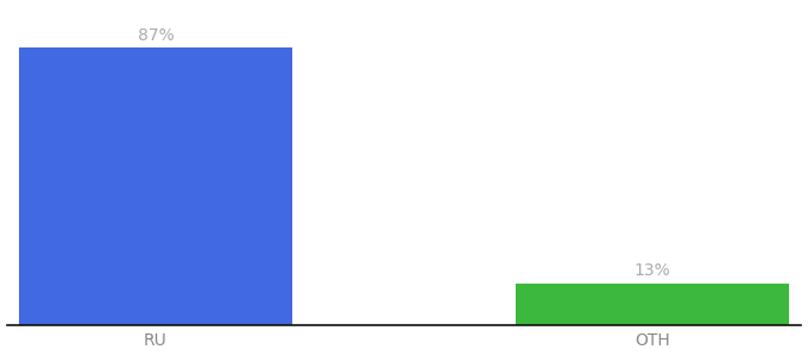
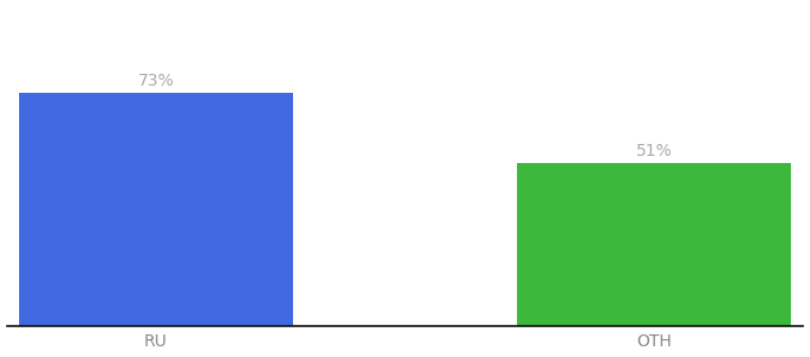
RU: 87% -> 73%
OTH: 13% -> 51%
